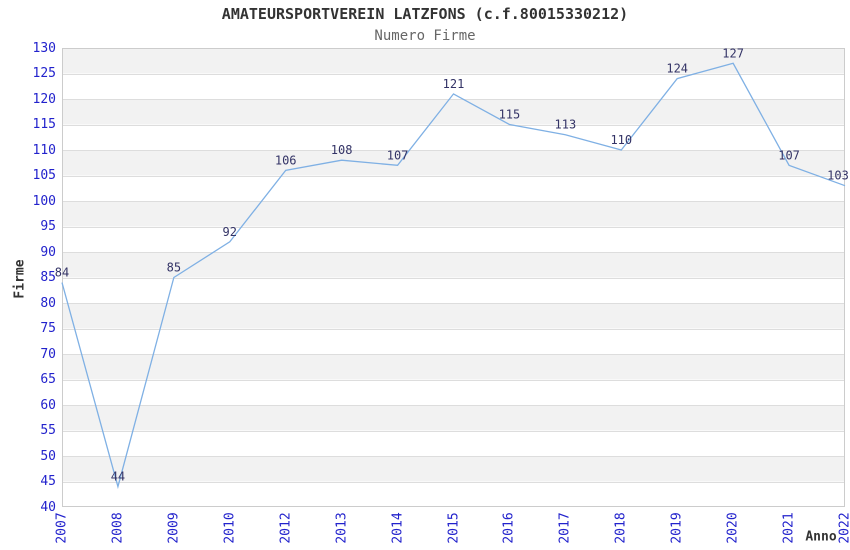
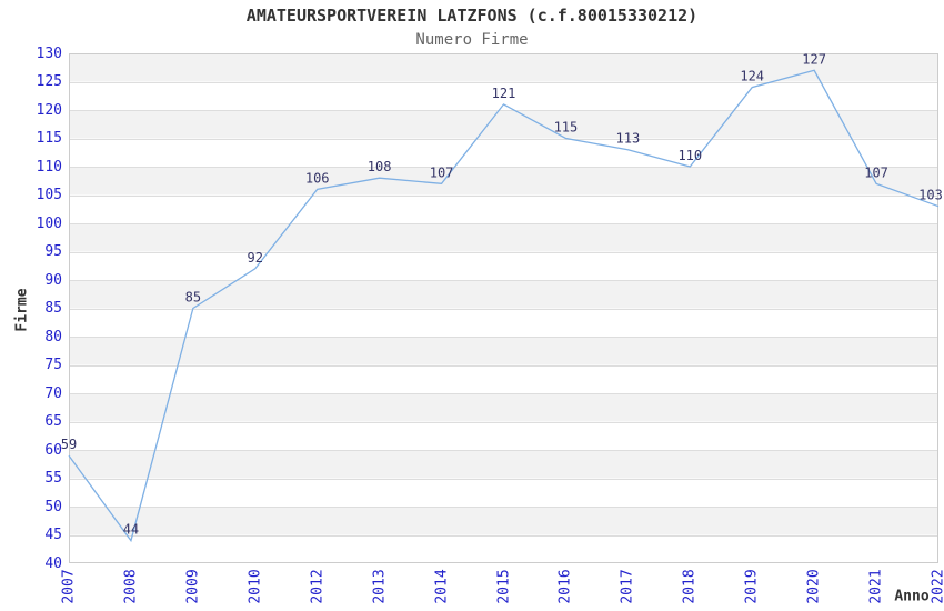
2007: 84 -> 59
